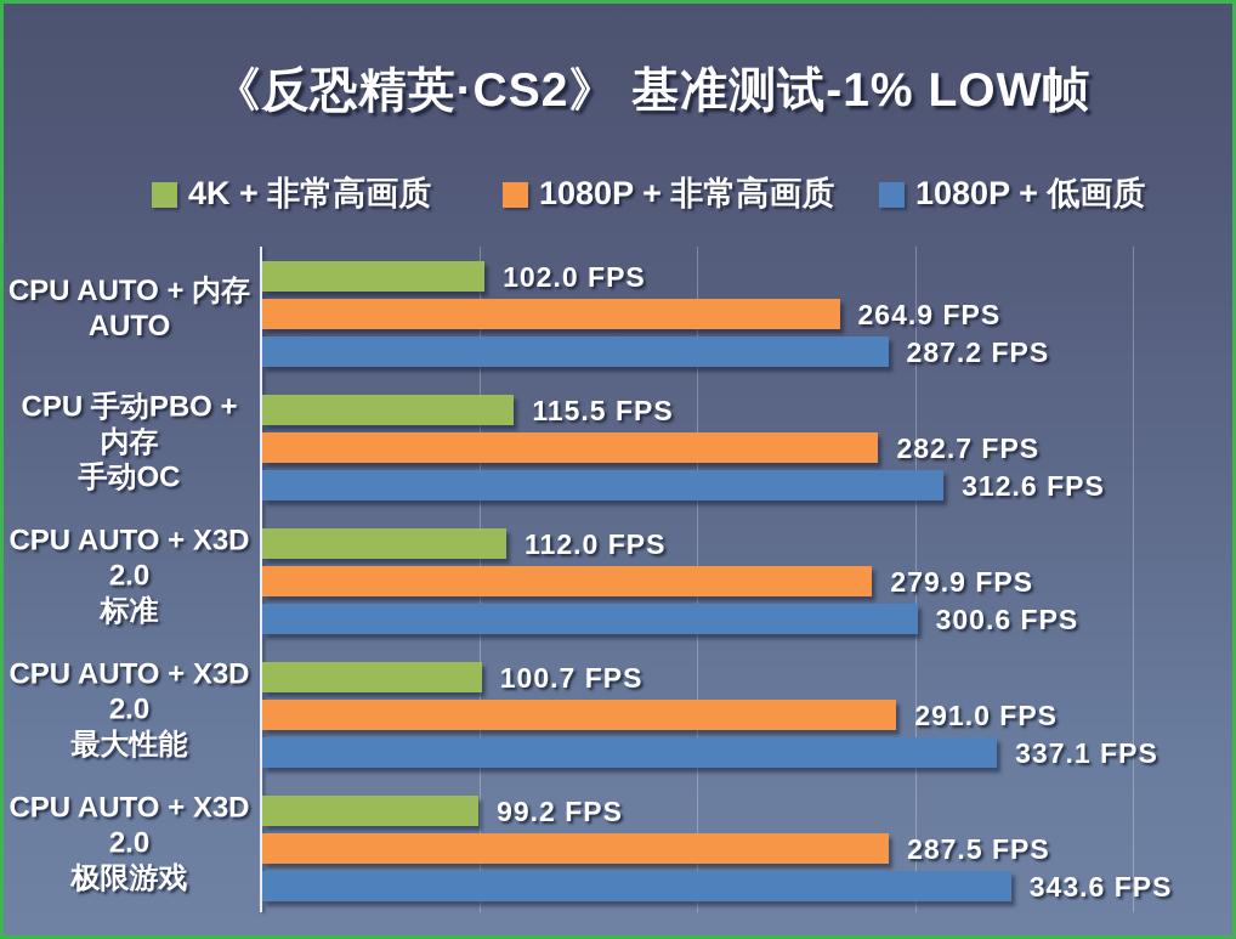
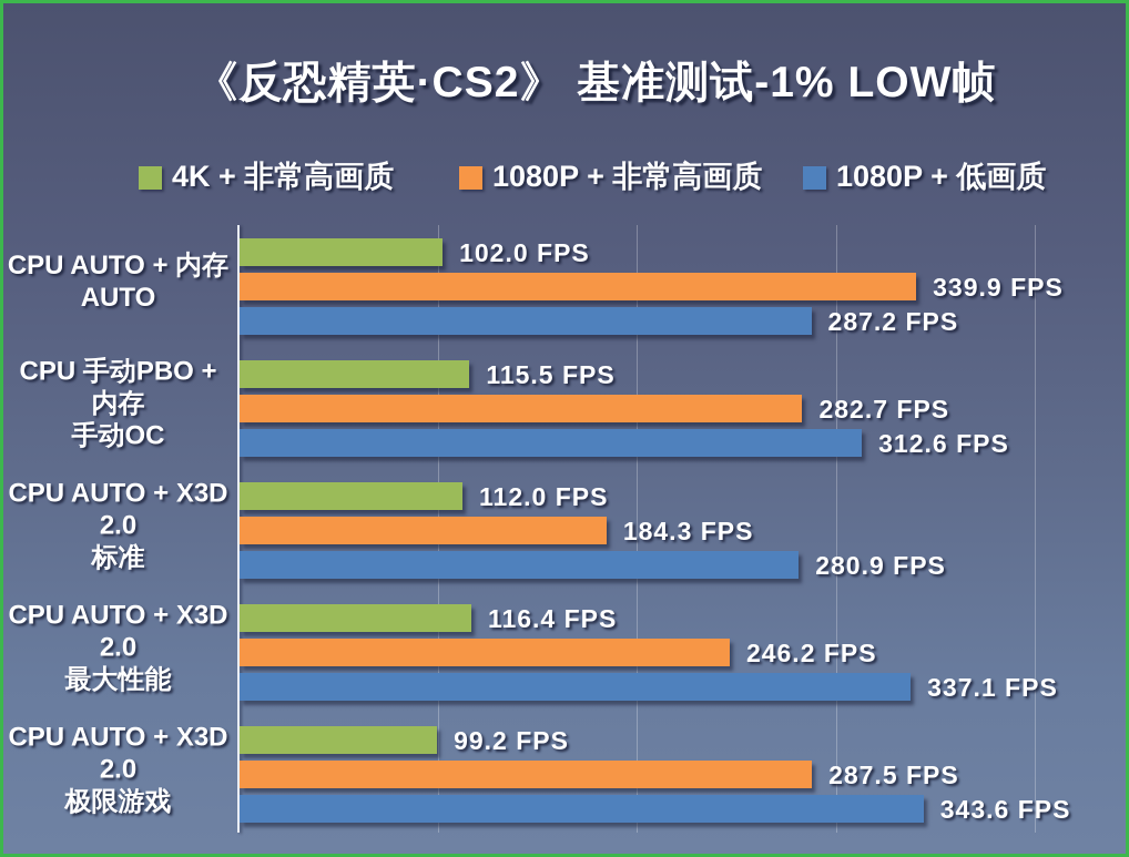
1080P + 非常高画质/CPU AUTO + 内存 AUTO: 264.9 -> 339.9
1080P + 非常高画质/CPU AUTO + X3D 2.0 标准: 279.9 -> 184.3
1080P + 低画质/CPU AUTO + X3D 2.0 标准: 300.6 -> 280.9
4K + 非常高画质/CPU AUTO + X3D 2.0 最大性能: 100.7 -> 116.4
1080P + 非常高画质/CPU AUTO + X3D 2.0 最大性能: 291.0 -> 246.2
